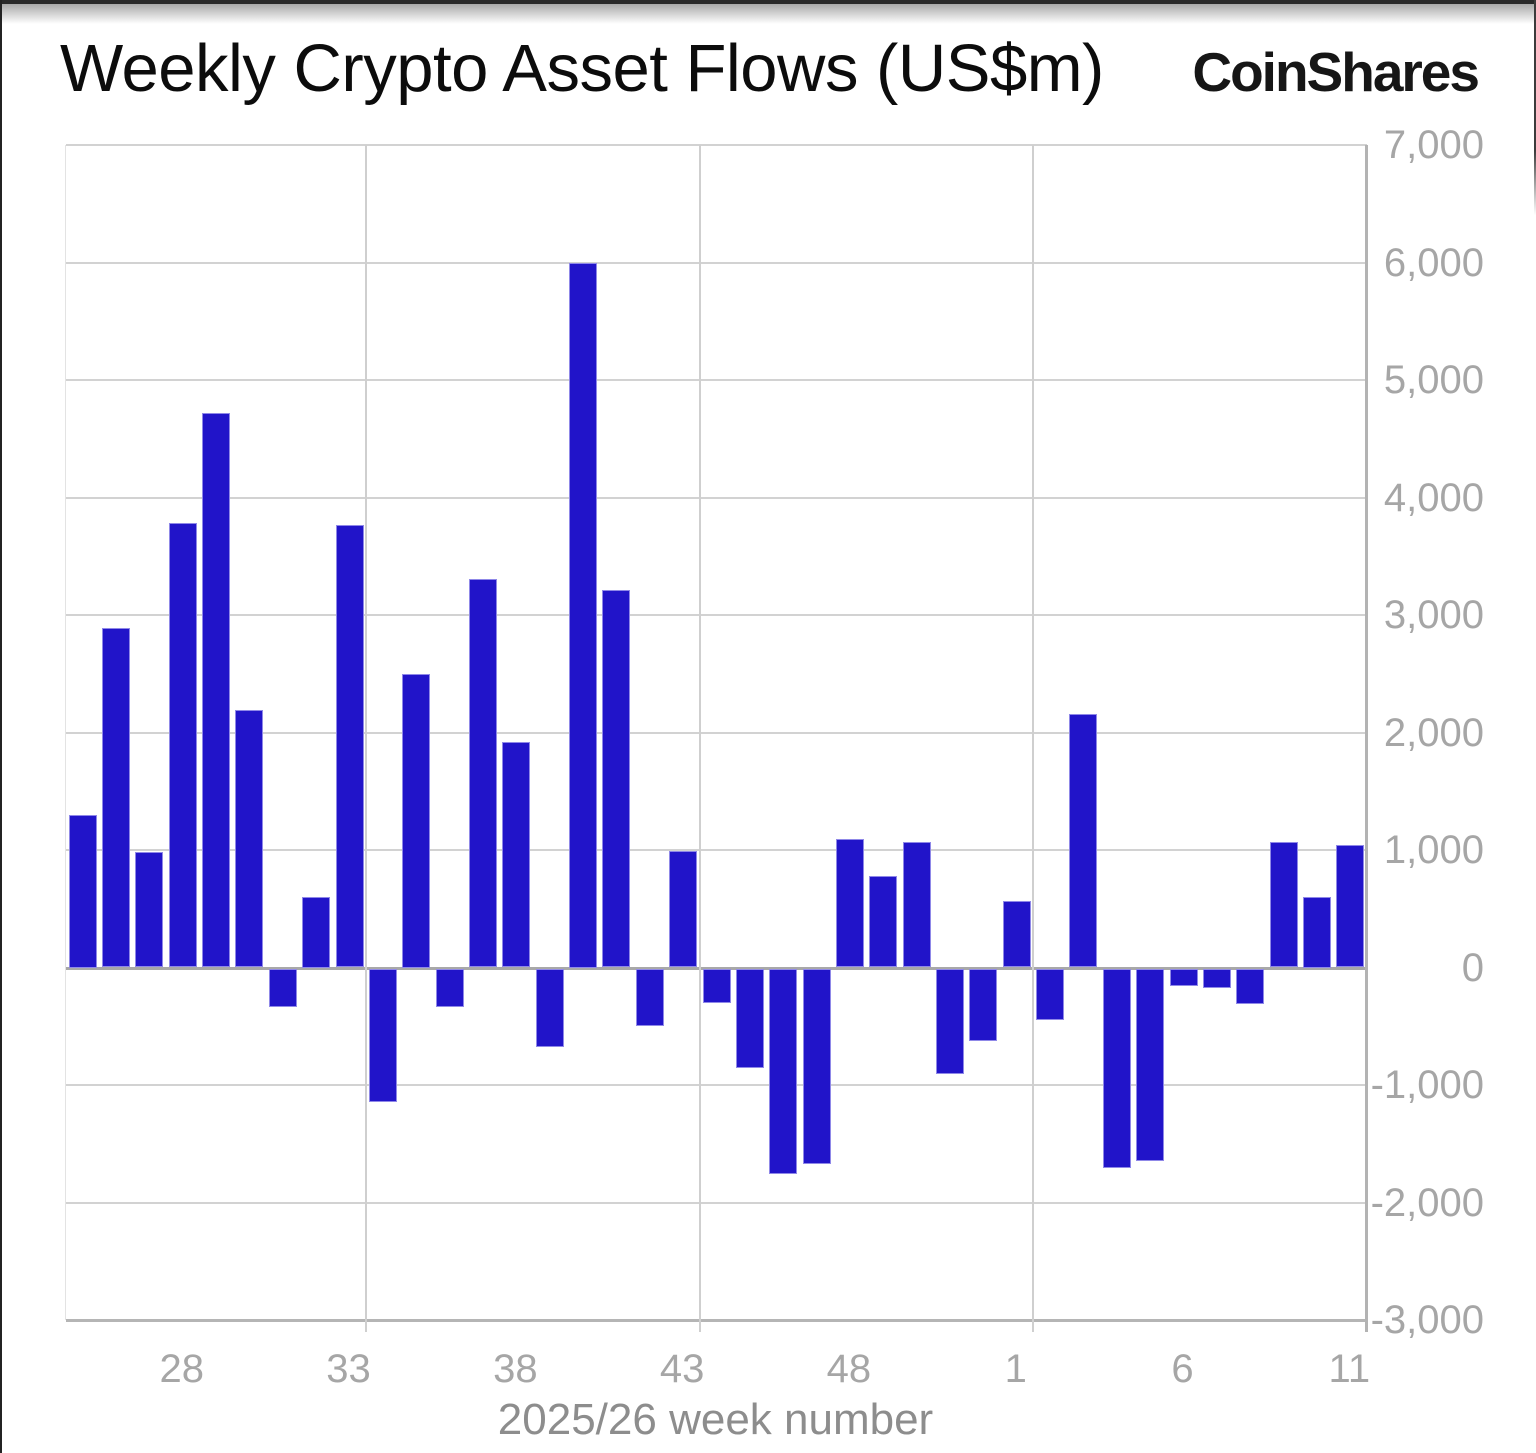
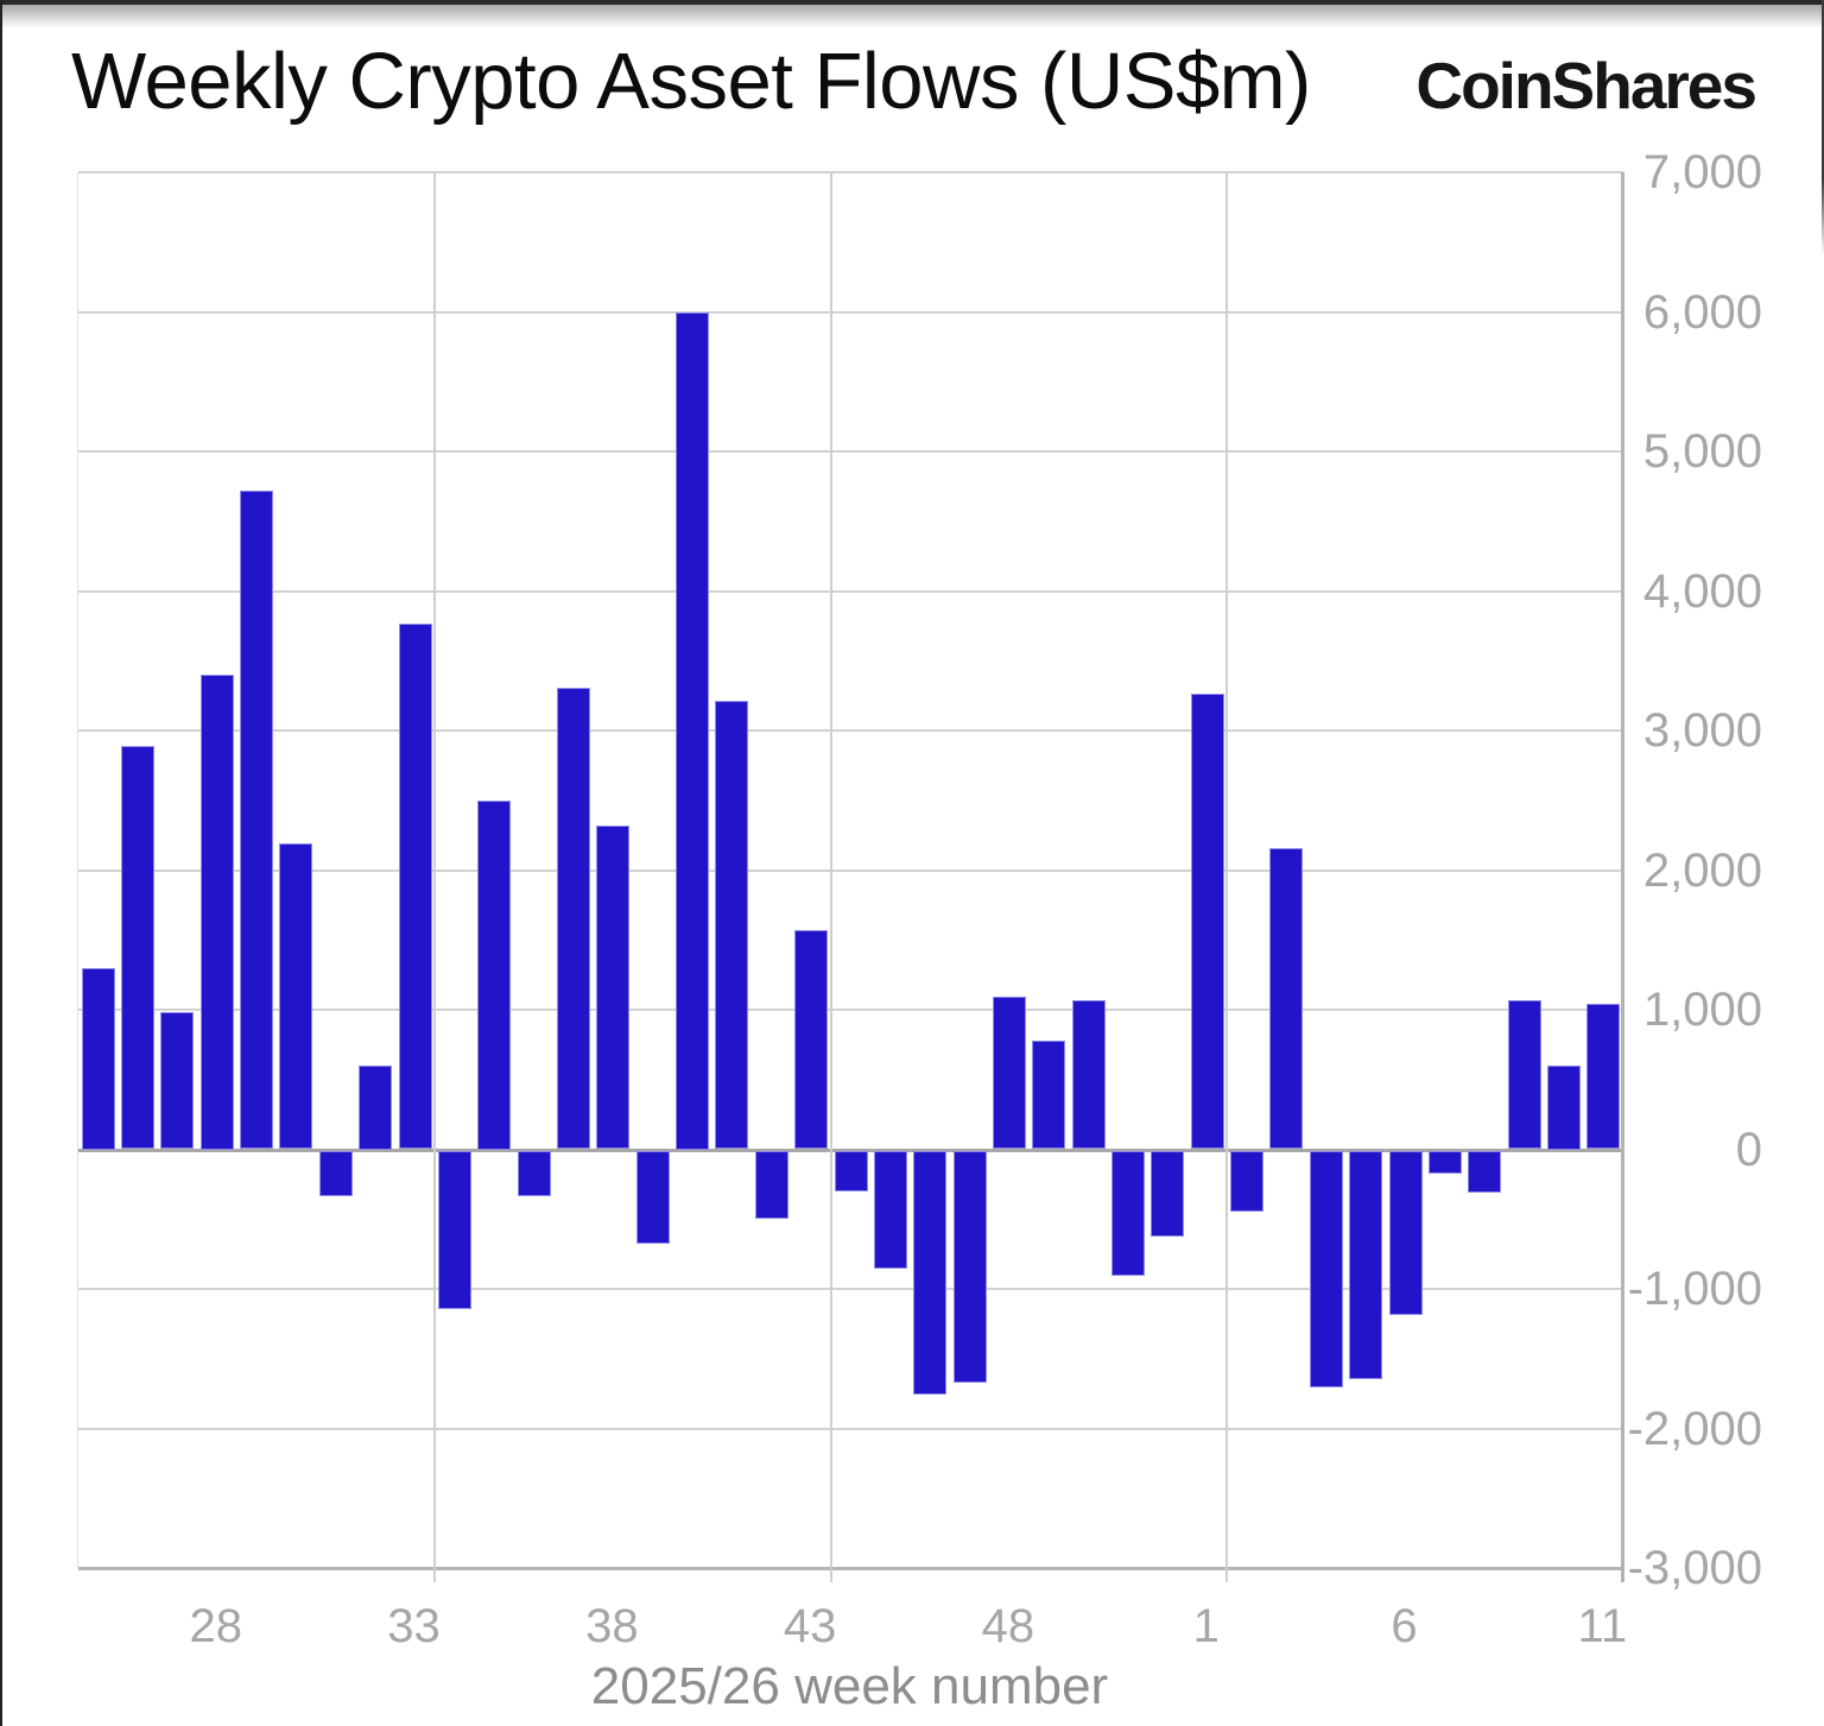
28: 3780 -> 3400
38: 1920 -> 2320
43: 990 -> 1570
1: 570 -> 3260
6: -150 -> -1180
